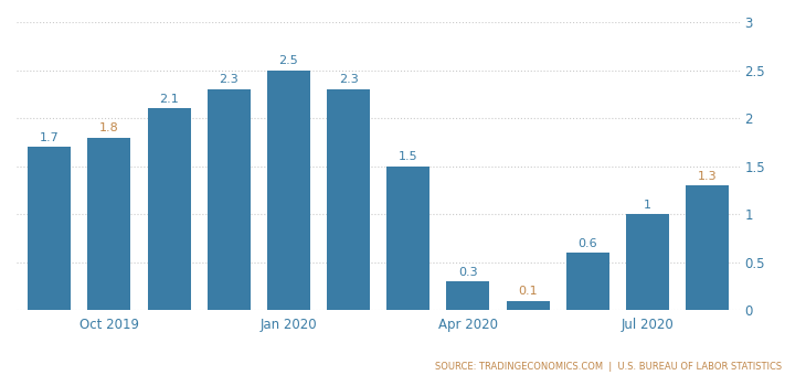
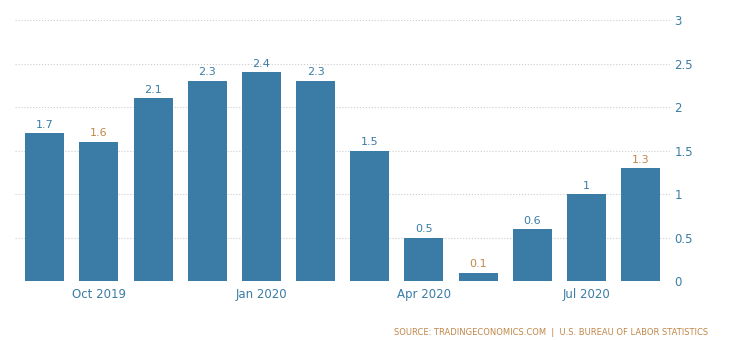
Oct 2019: 1.8 -> 1.6
Jan 2020: 2.5 -> 2.4
Apr 2020: 0.3 -> 0.5
